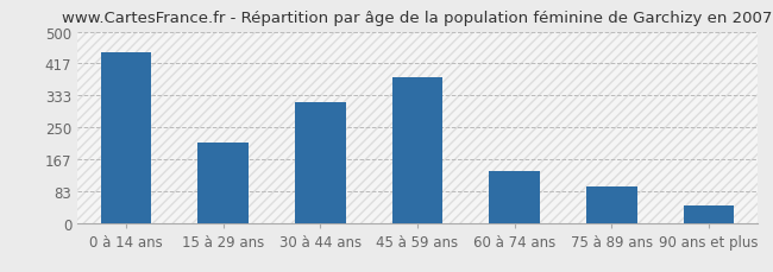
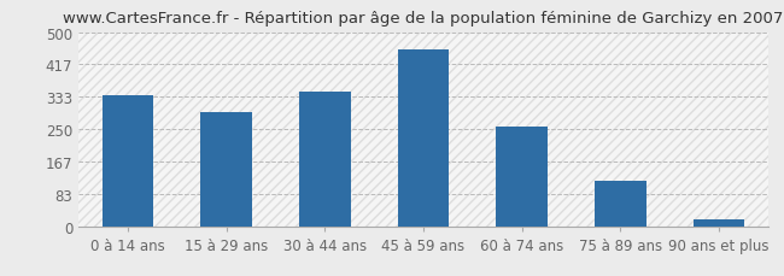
0 à 14 ans: 445 -> 338
15 à 29 ans: 210 -> 295
30 à 44 ans: 315 -> 348
45 à 59 ans: 380 -> 455
60 à 74 ans: 135 -> 258
75 à 89 ans: 95 -> 118
90 ans et plus: 45 -> 18
